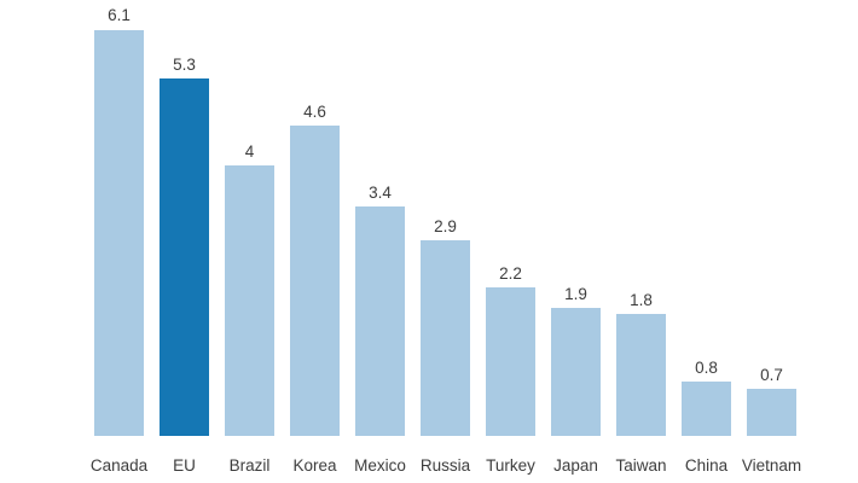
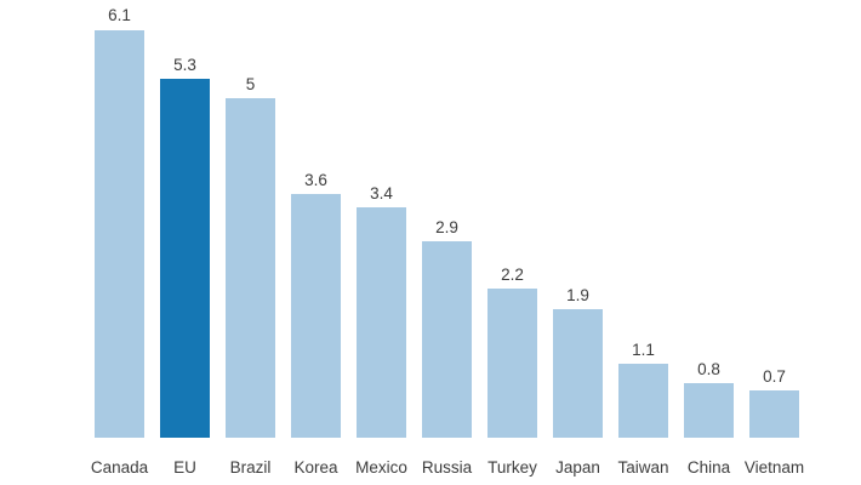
Brazil: 4 -> 5
Korea: 4.6 -> 3.6
Taiwan: 1.8 -> 1.1
